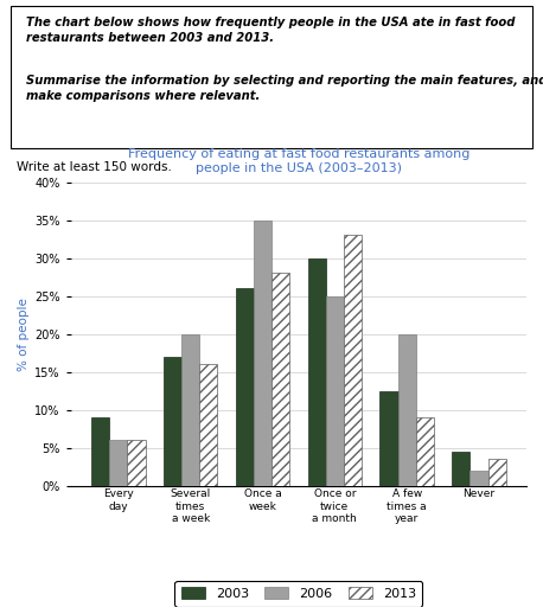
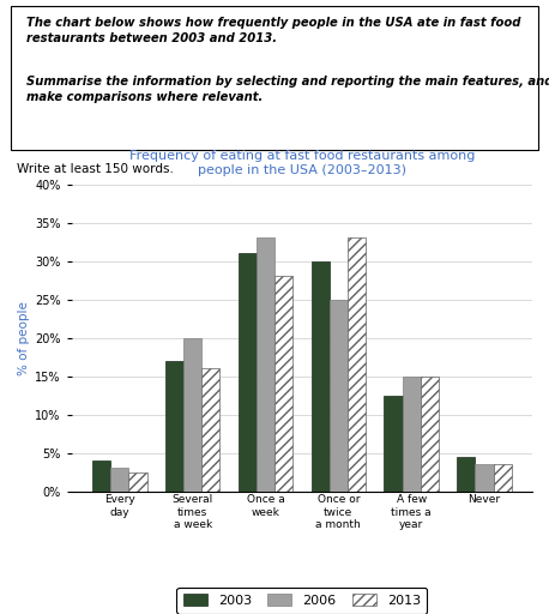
2003/Every day: 9.0% -> 4.0%
2006/Every day: 6.0% -> 3.0%
2013/Every day: 6.0% -> 2.5%
2003/Once a week: 26.0% -> 31.0%
2006/Once a week: 35.0% -> 33.0%
2006/A few times a year: 20.0% -> 15.0%
2013/A few times a year: 9.0% -> 15.0%
2006/Never: 2.0% -> 3.5%
